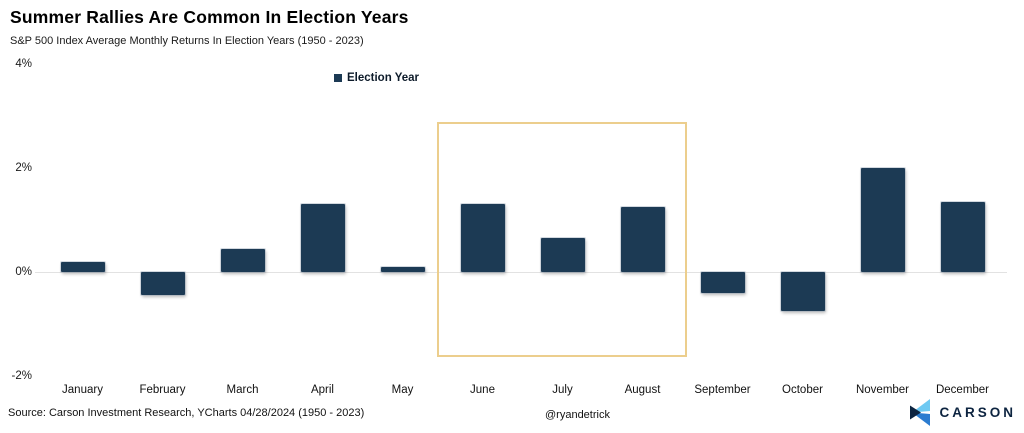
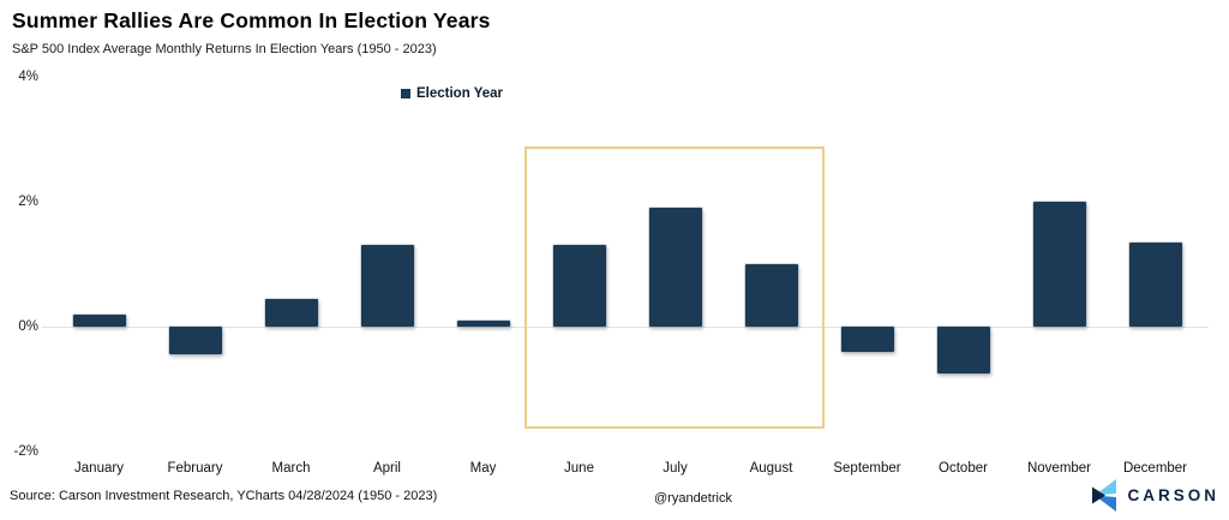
July: 0.7% -> 1.9%
August: 1.2% -> 1.0%
